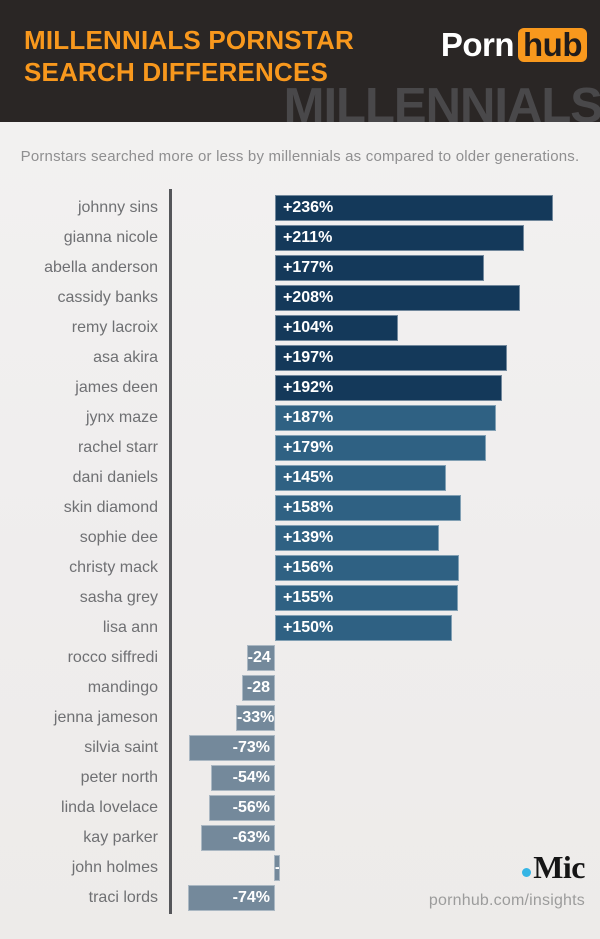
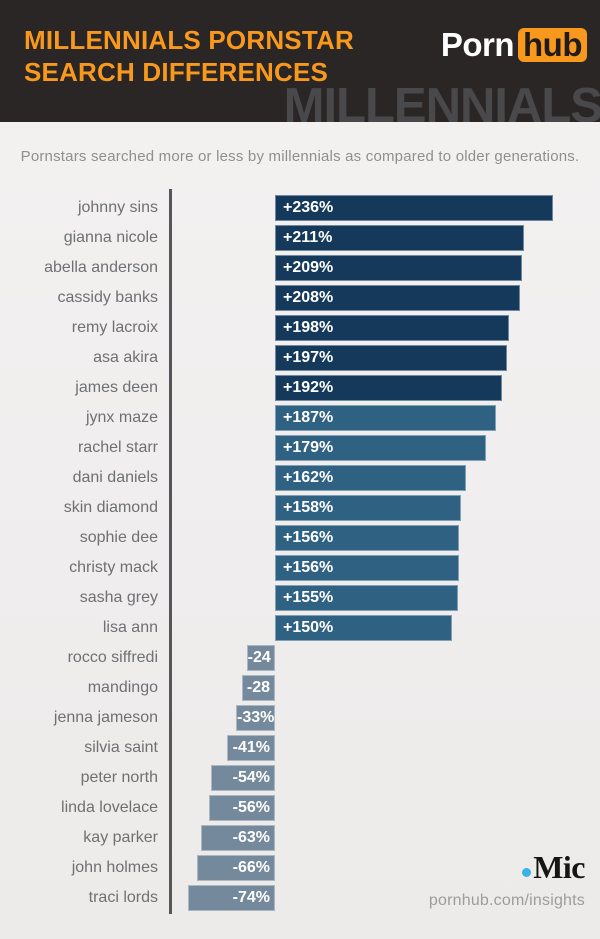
abella anderson: +177% -> +209%
remy lacroix: +104% -> +198%
dani daniels: +145% -> +162%
sophie dee: +139% -> +156%
silvia saint: -73% -> -41%
john holmes: -1% -> -66%
